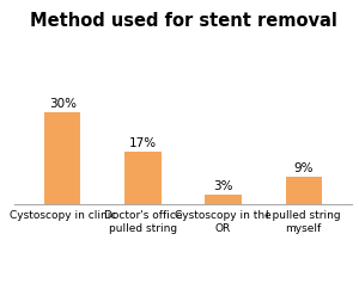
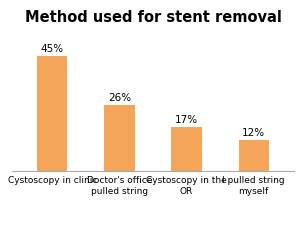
Cystoscopy in clinic: 30% -> 45%
Doctor's office pulled string: 17% -> 26%
Cystoscopy in the OR: 3% -> 17%
I pulled string myself: 9% -> 12%
